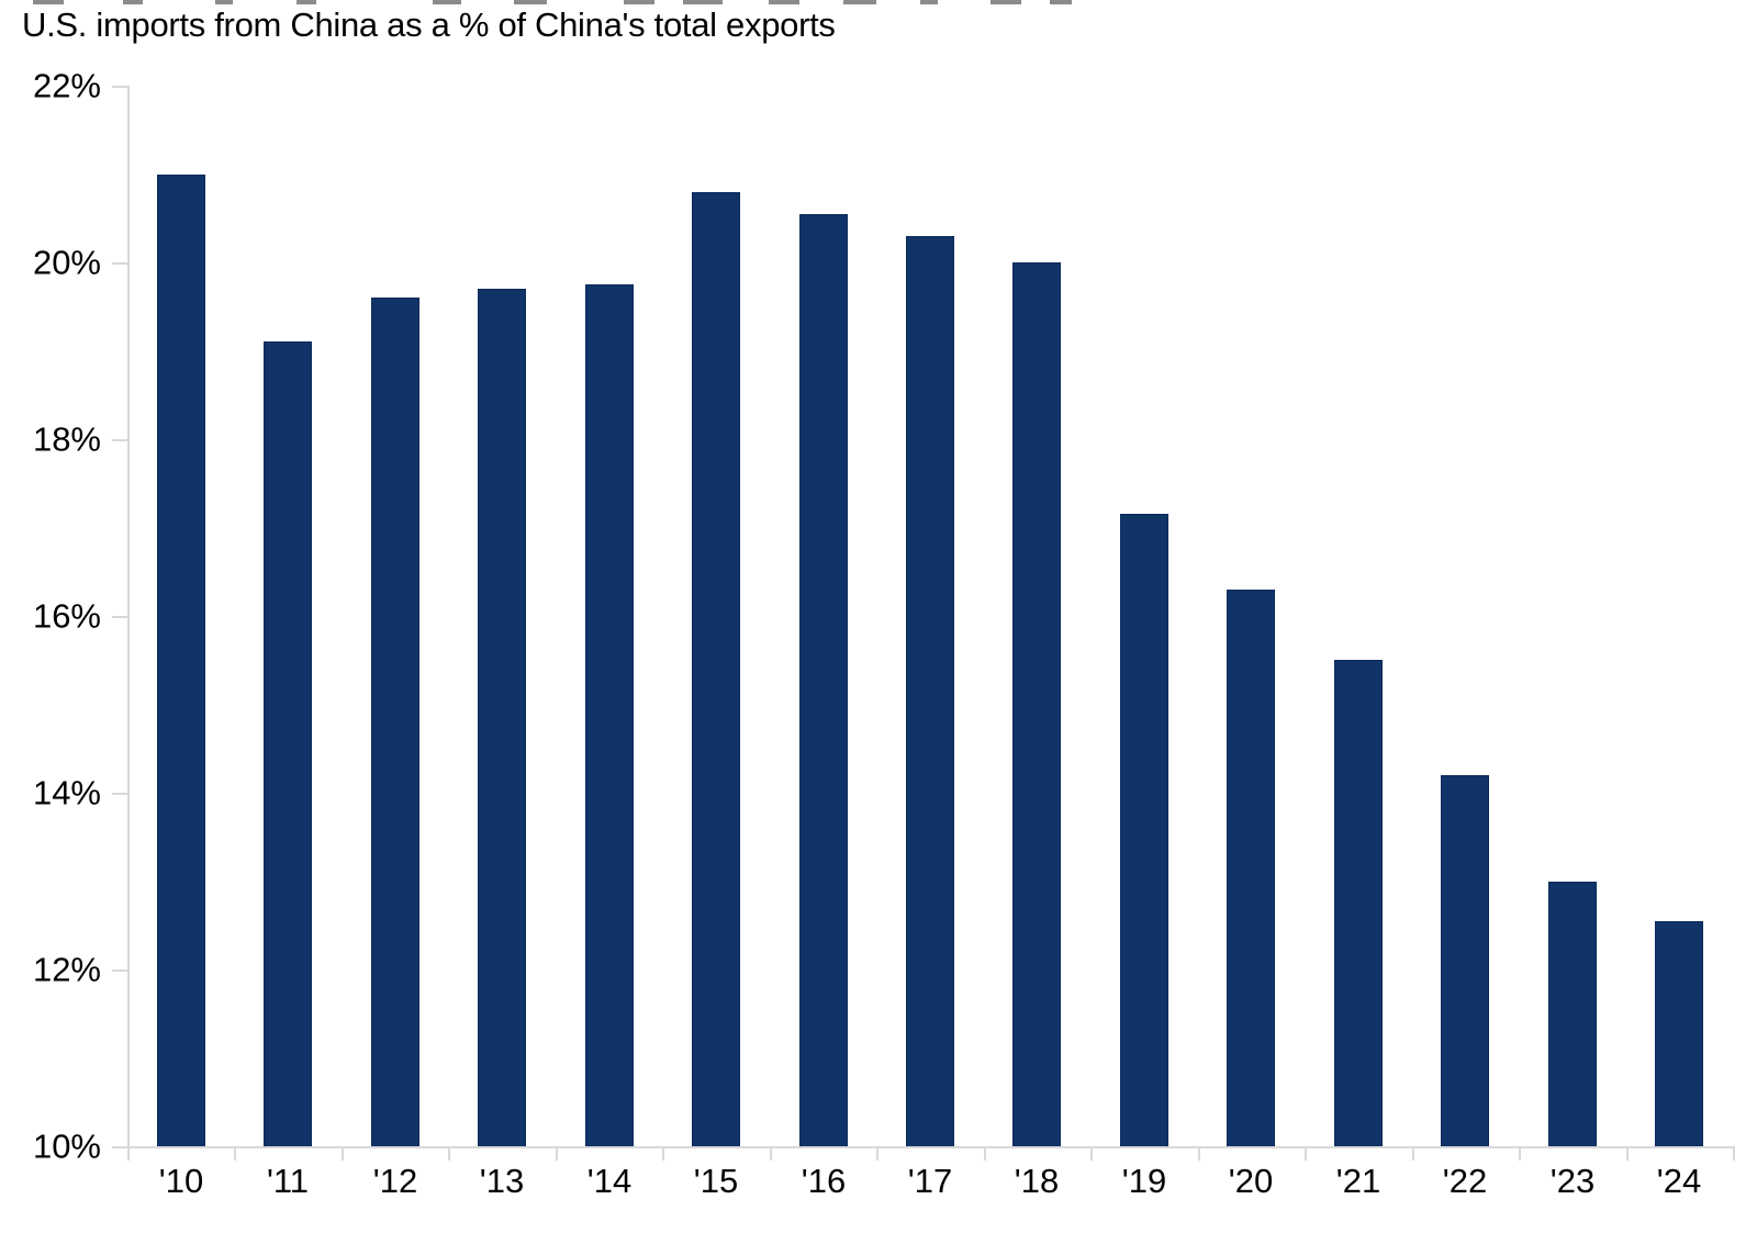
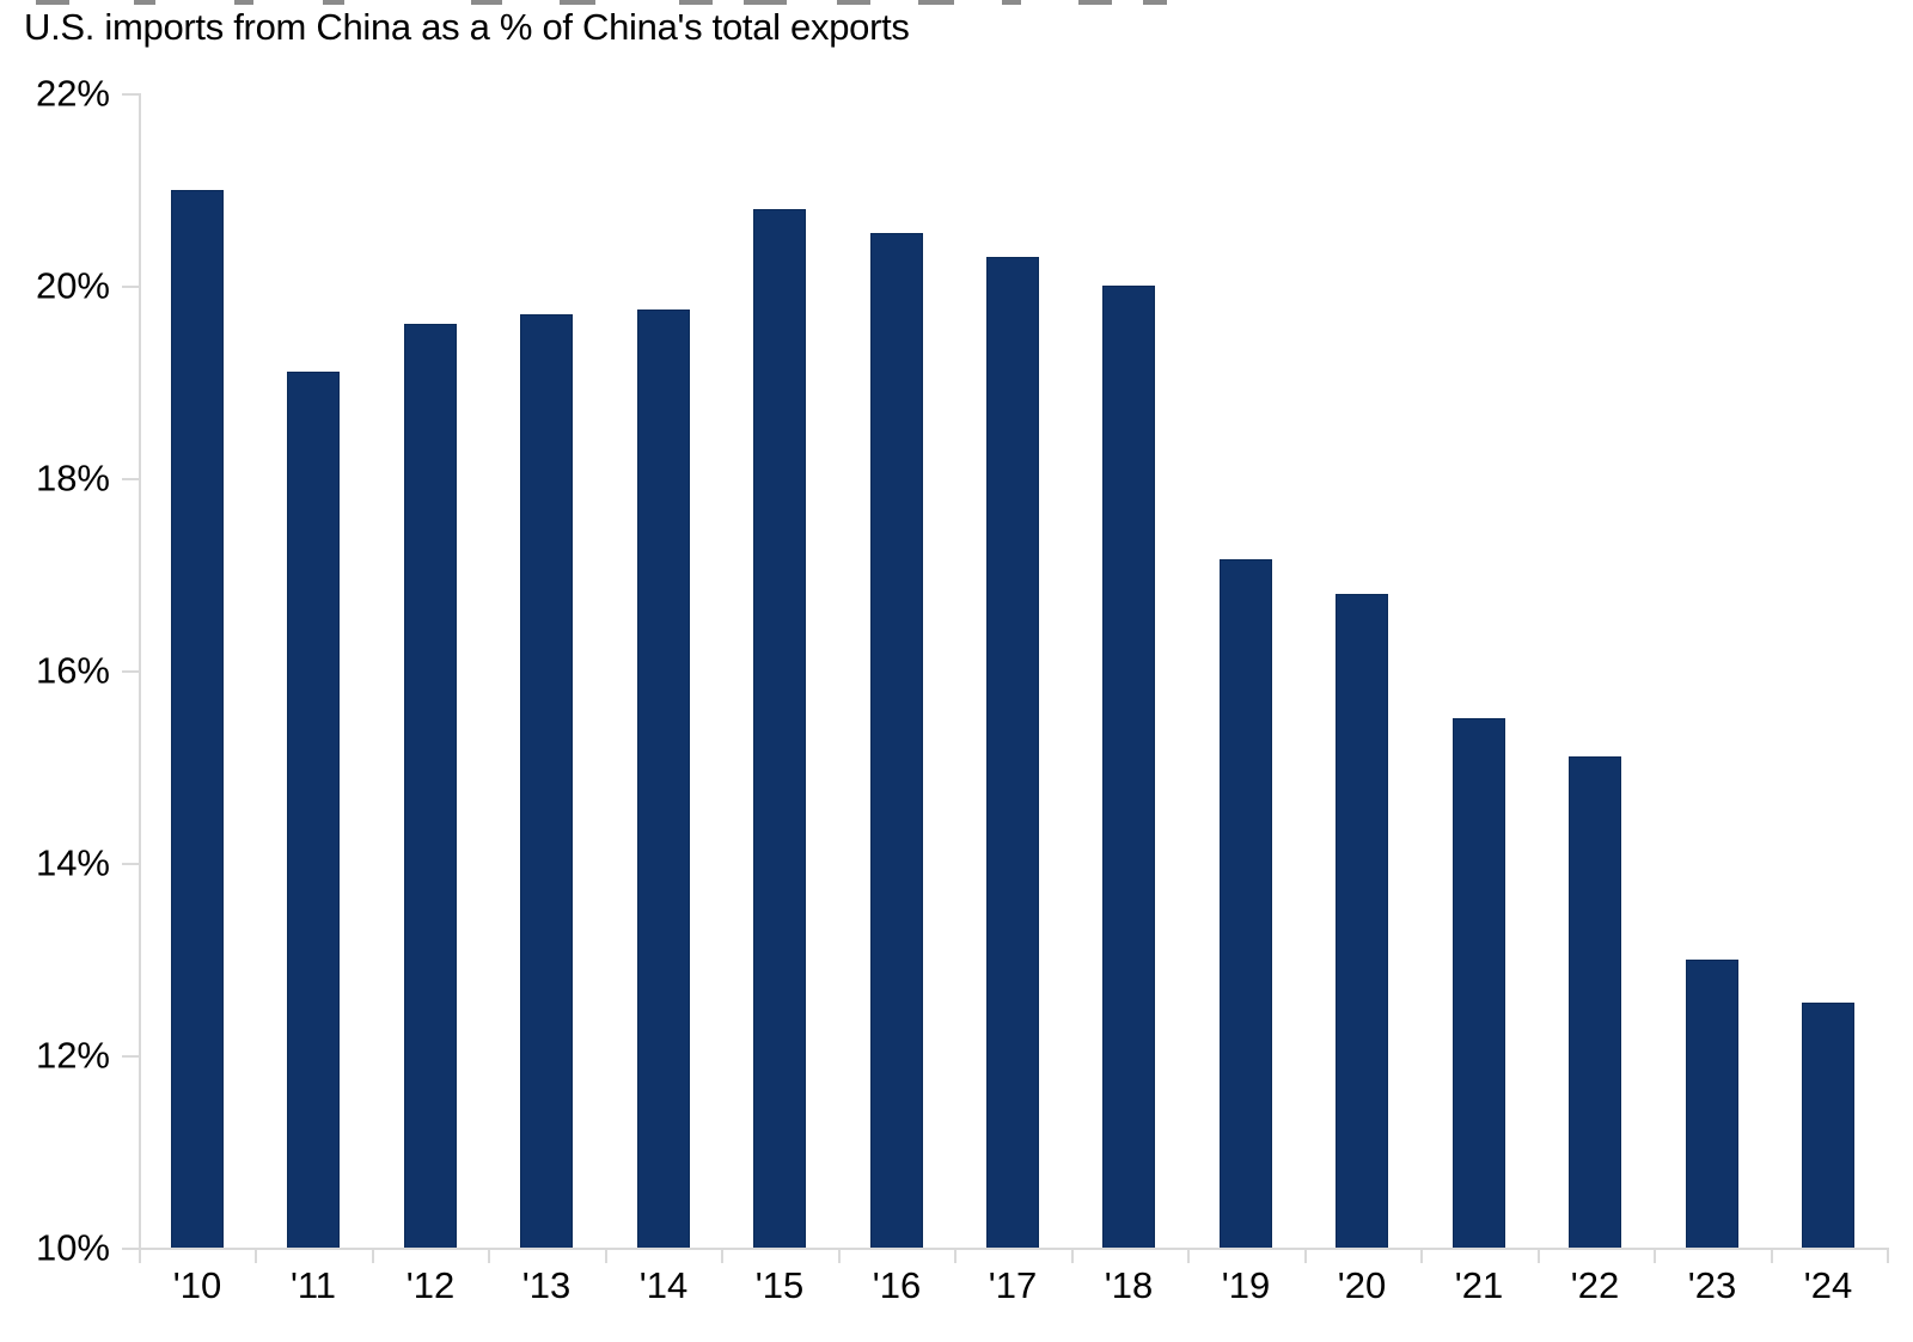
'20: 16.3% -> 16.8%
'22: 14.2% -> 15.1%
